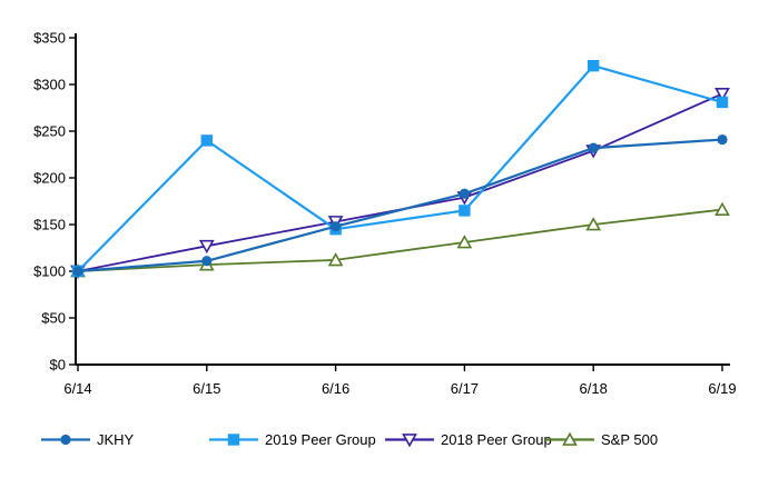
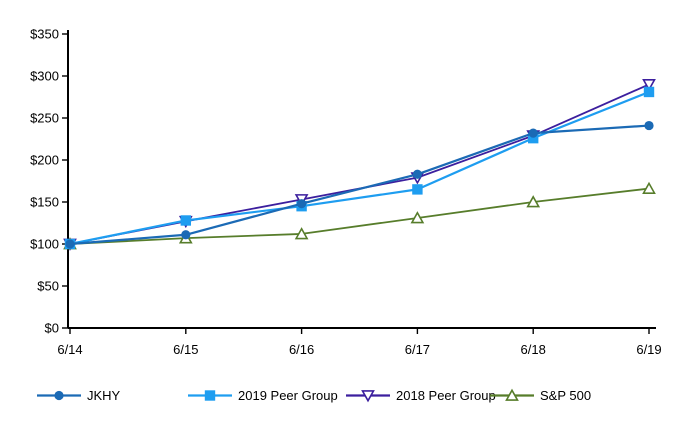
2019 Peer Group/6/15: $240 -> $130
2019 Peer Group/6/18: $320 -> $230
